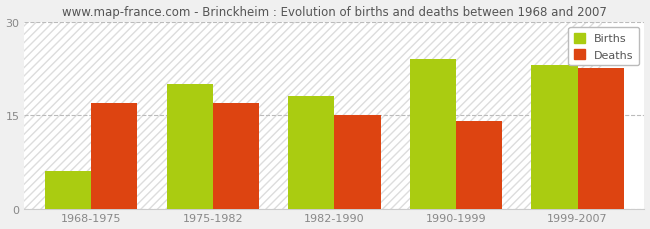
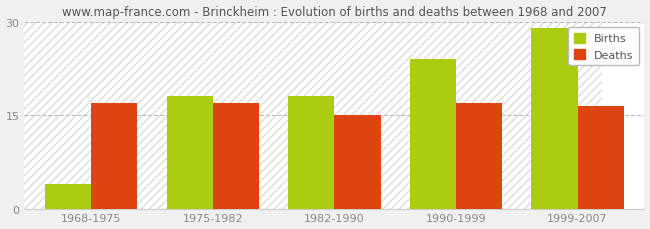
Births/1968-1975: 6 -> 4
Births/1975-1982: 20 -> 18
Deaths/1990-1999: 14.0 -> 17.0
Births/1999-2007: 23 -> 29
Deaths/1999-2007: 22.6 -> 16.5
